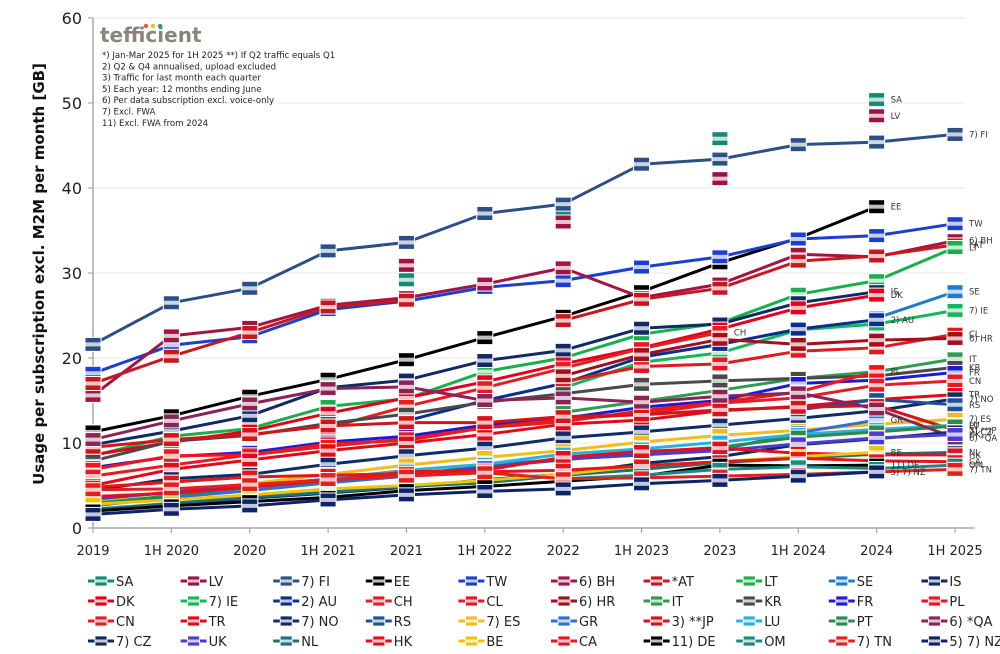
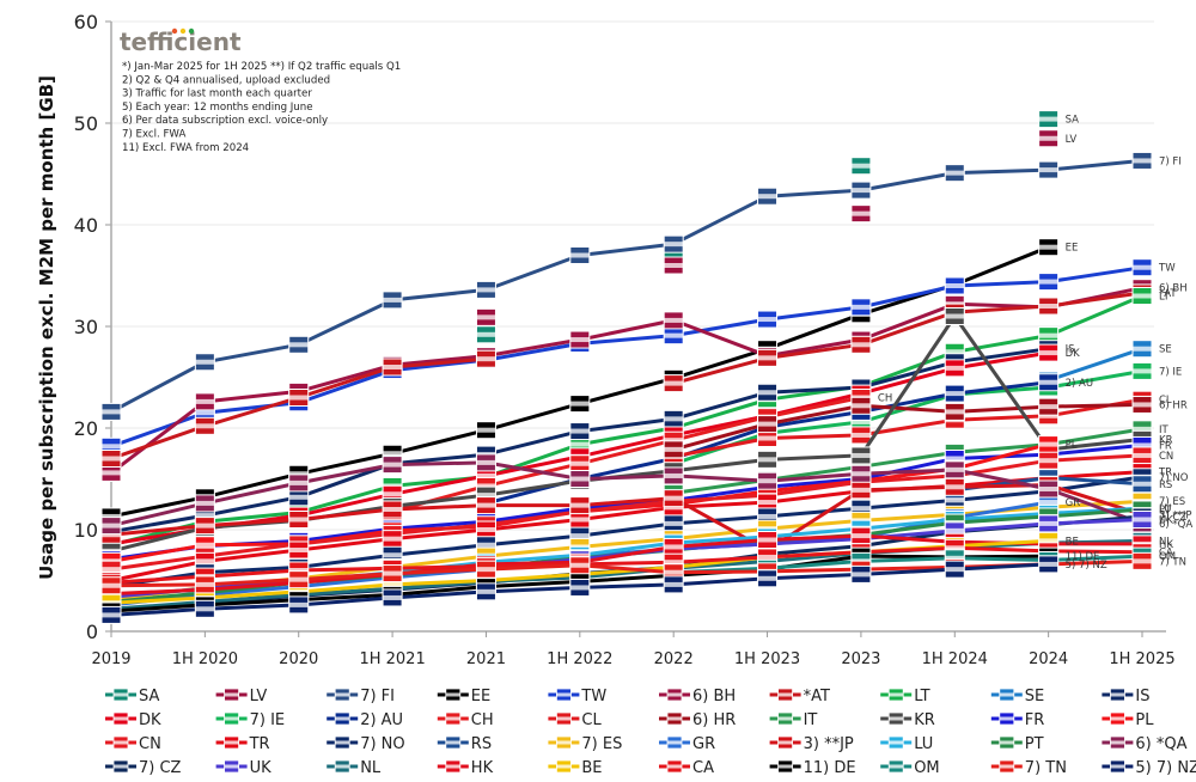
3) **JP/1H 2023: 13 -> 8
KR/1H 2024: 18 -> 31
